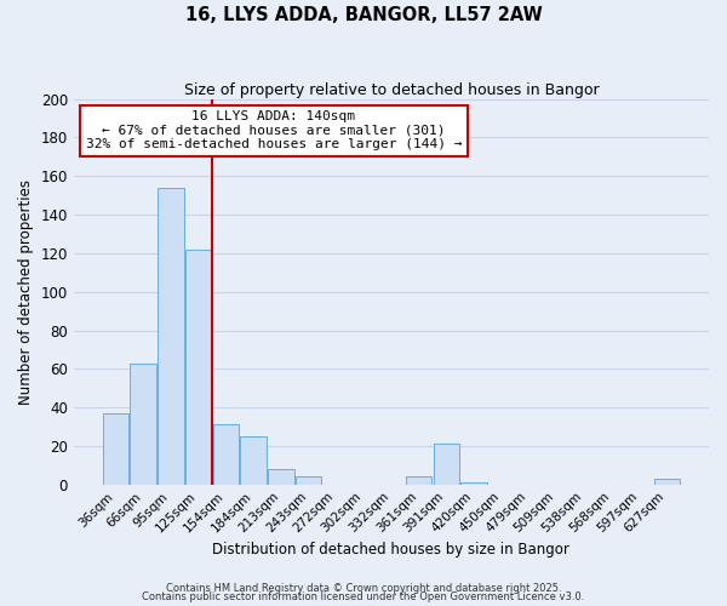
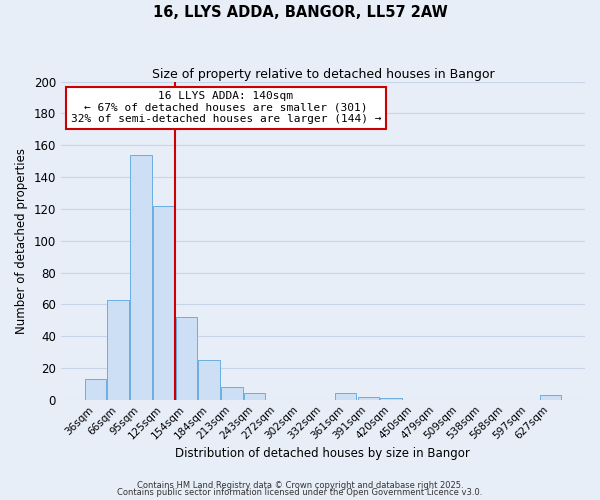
36sqm: 37 -> 13
154sqm: 31 -> 52
391sqm: 21 -> 2
